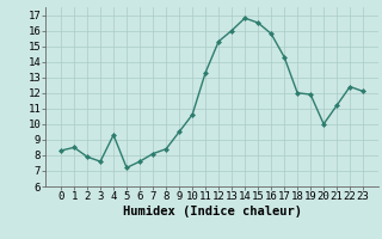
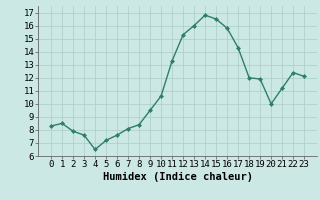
4: 9.3 -> 6.5
